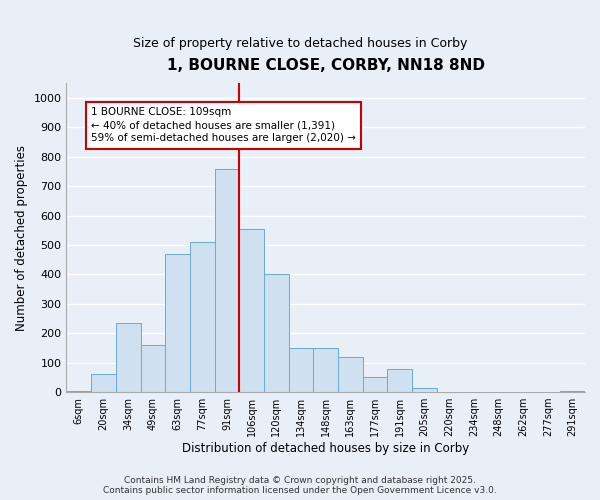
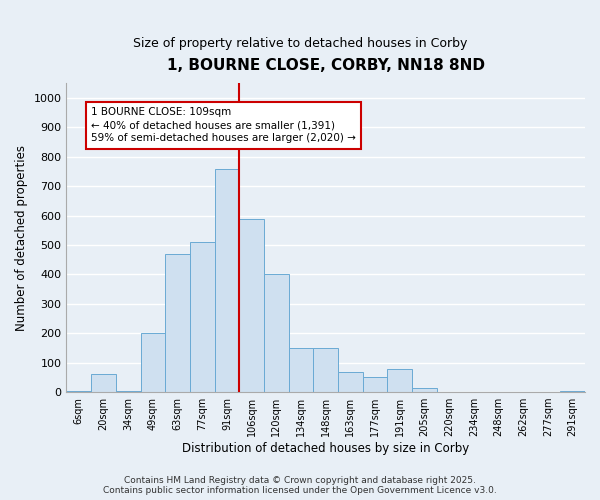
34sqm: 235 -> 5
49sqm: 160 -> 200
106sqm: 555 -> 590
163sqm: 120 -> 70
